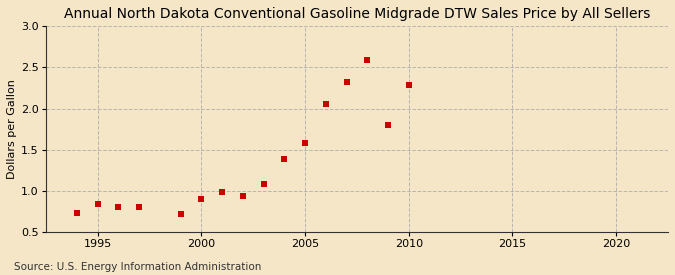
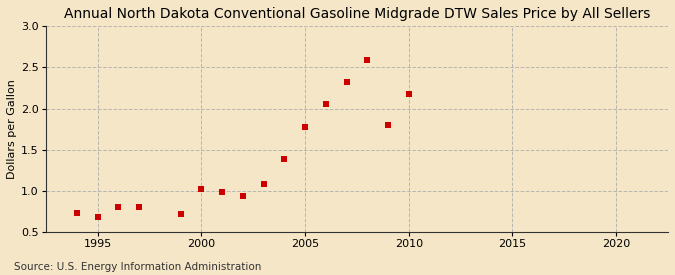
1995: 0.84 -> 0.68
2000: 0.90 -> 1.02
2005: 1.58 -> 1.77
2010: 2.28 -> 2.18
